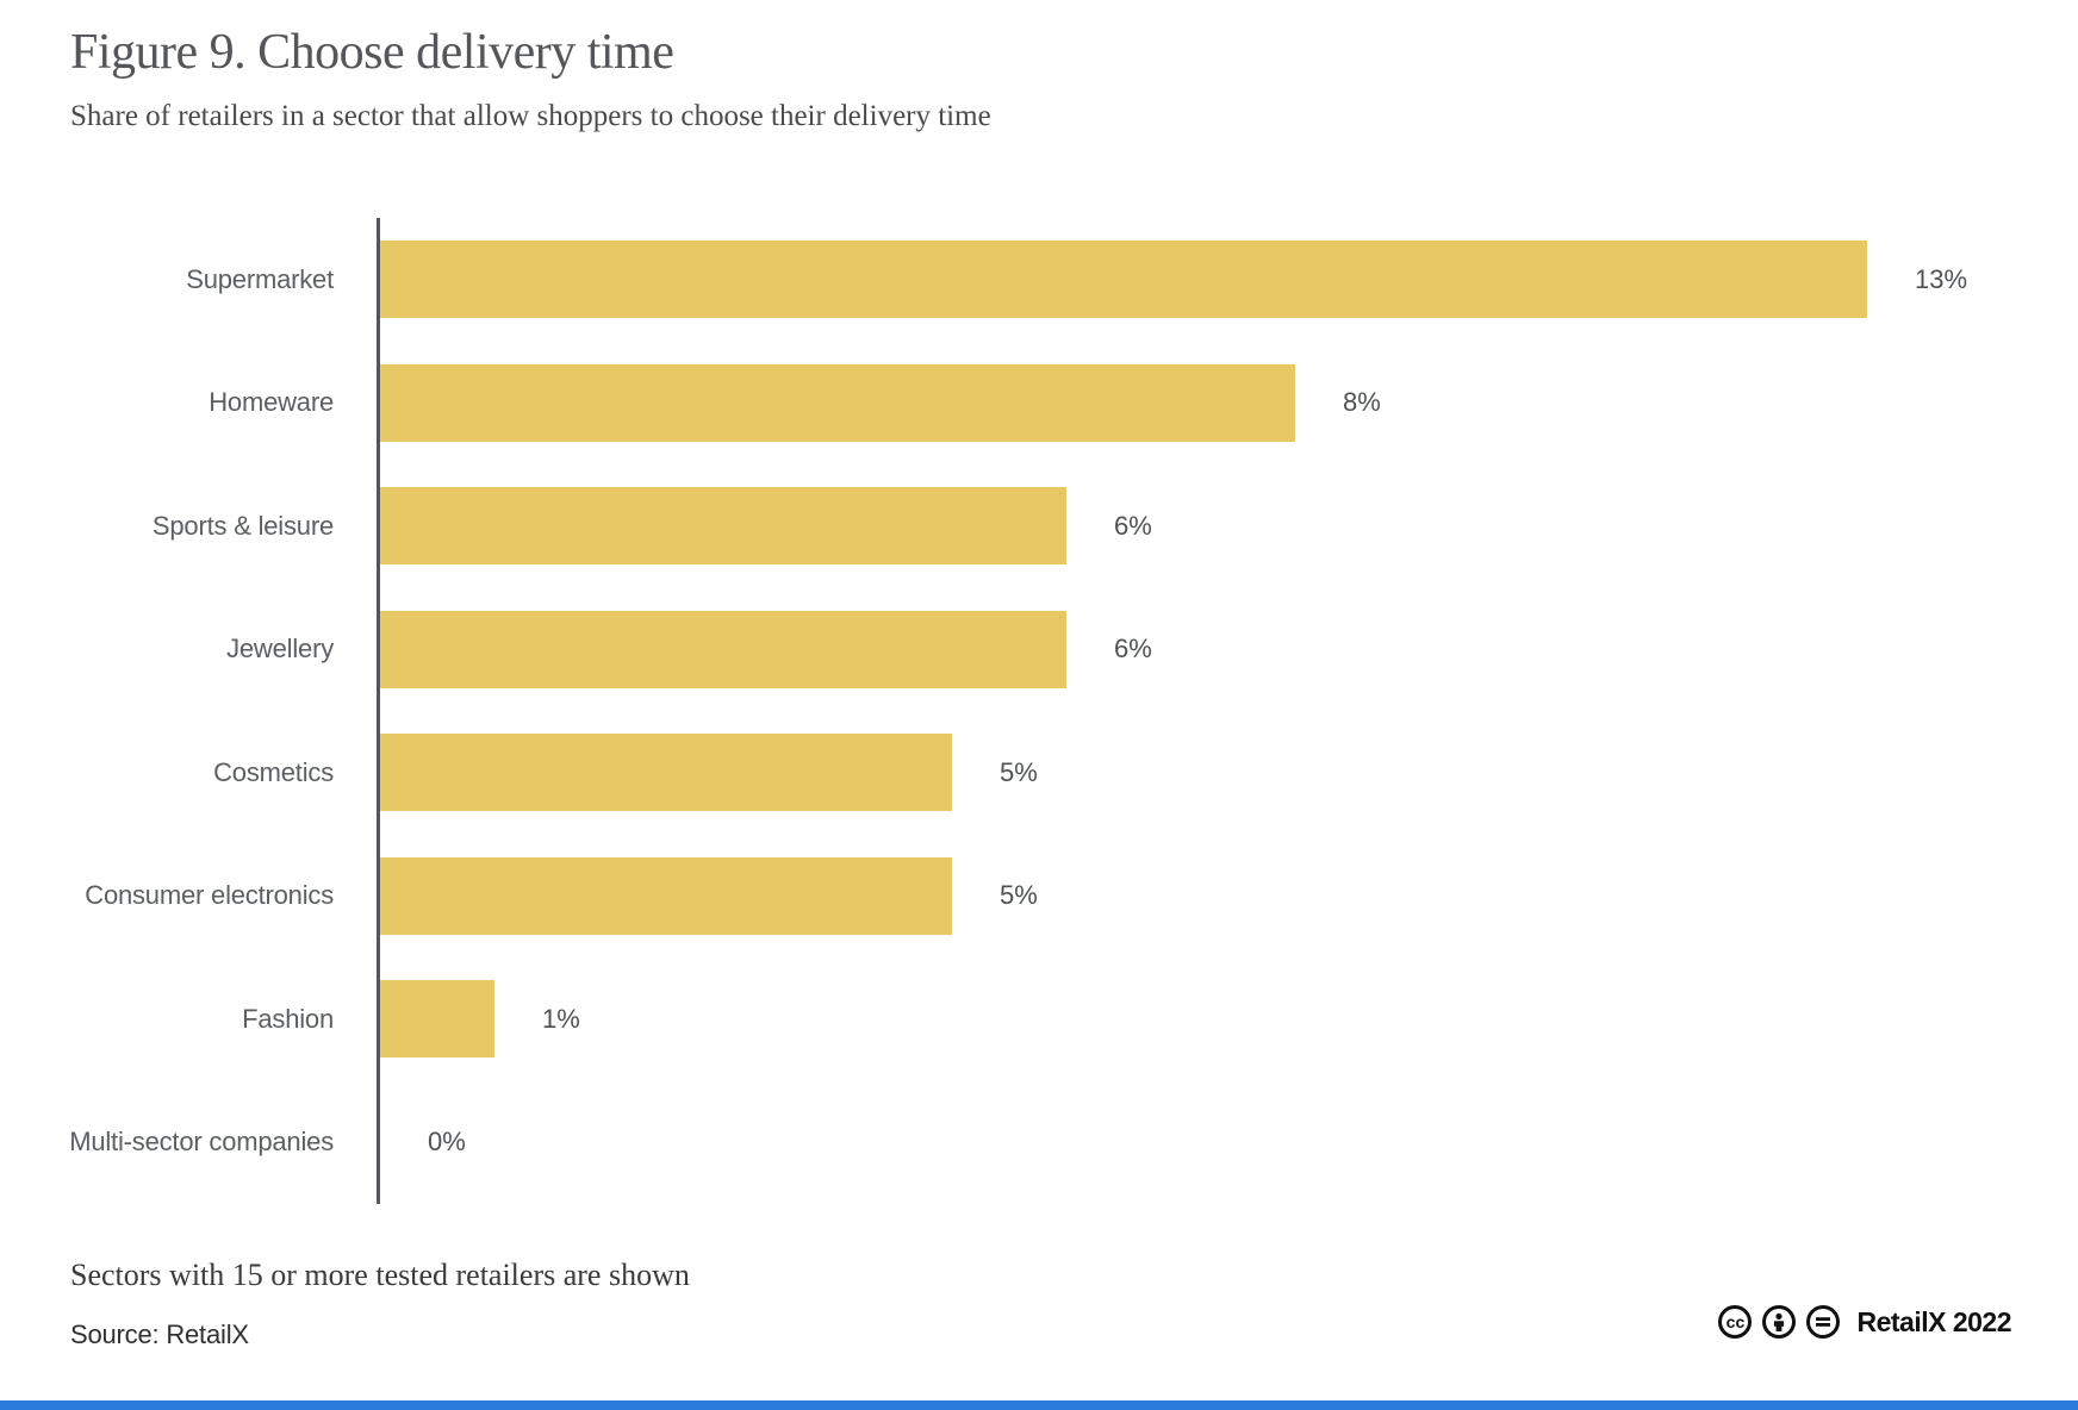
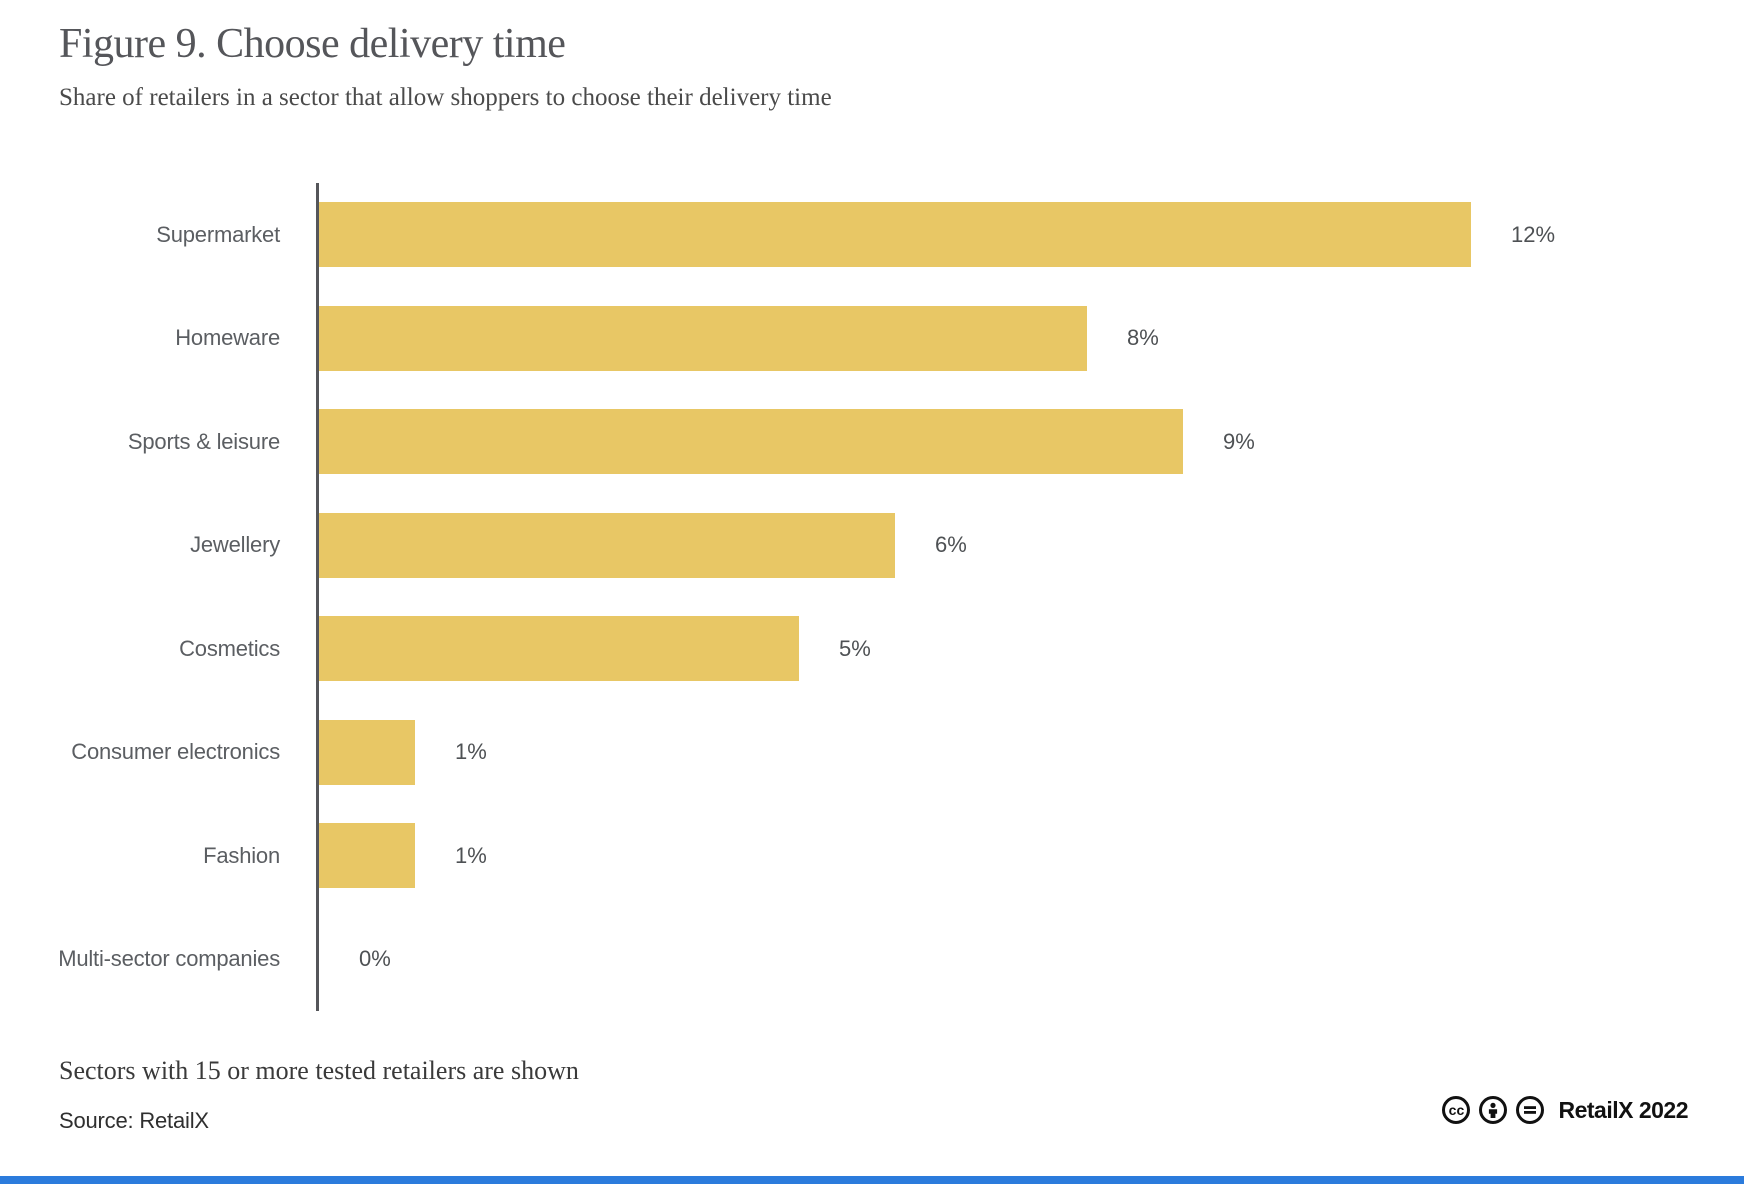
Supermarket: 13% -> 12%
Sports & leisure: 6% -> 9%
Consumer electronics: 5% -> 1%
